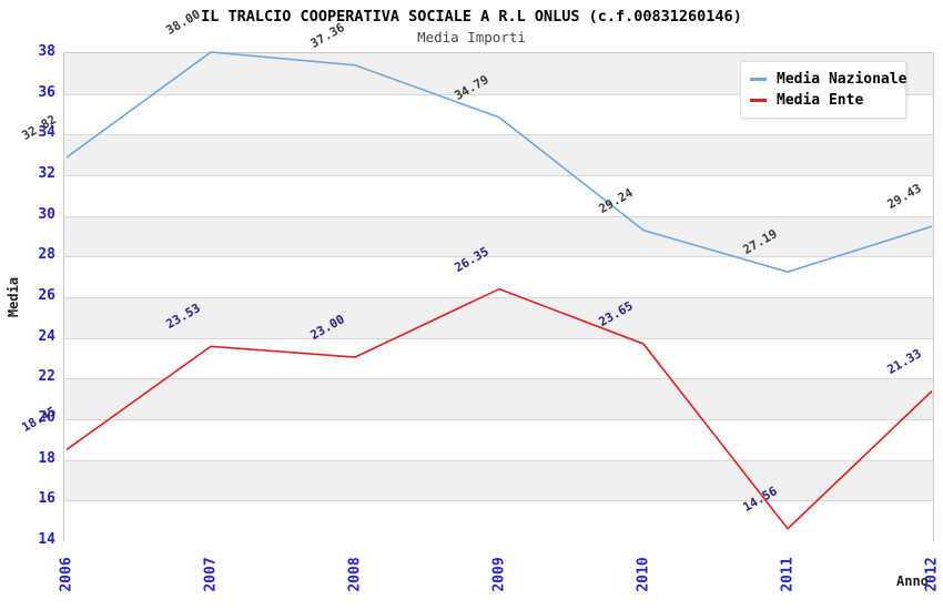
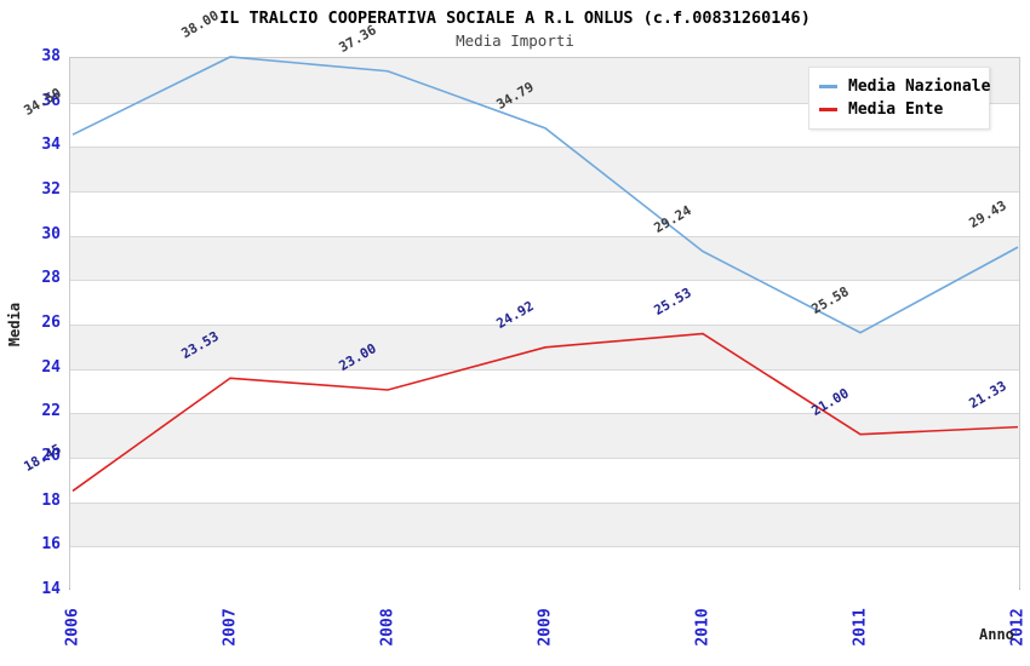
Media Nazionale/2006: 32.82 -> 34.50
Media Ente/2009: 26.35 -> 24.92
Media Ente/2010: 23.65 -> 25.53
Media Nazionale/2011: 27.19 -> 25.58
Media Ente/2011: 14.56 -> 21.00
